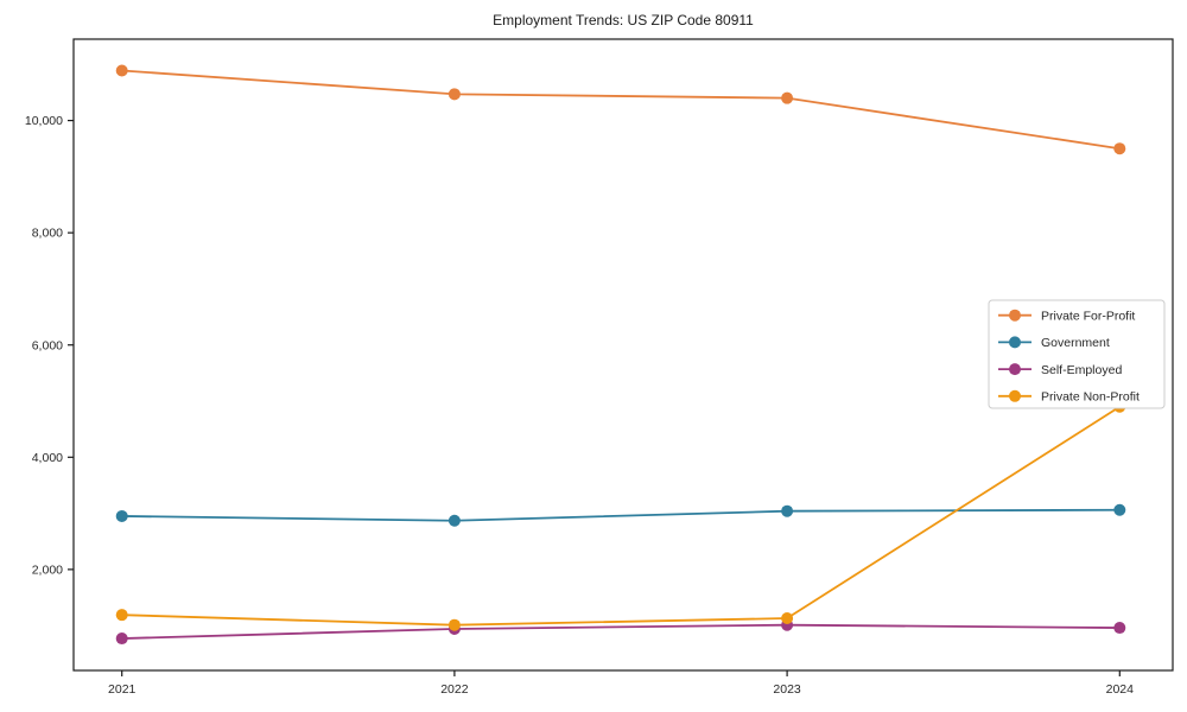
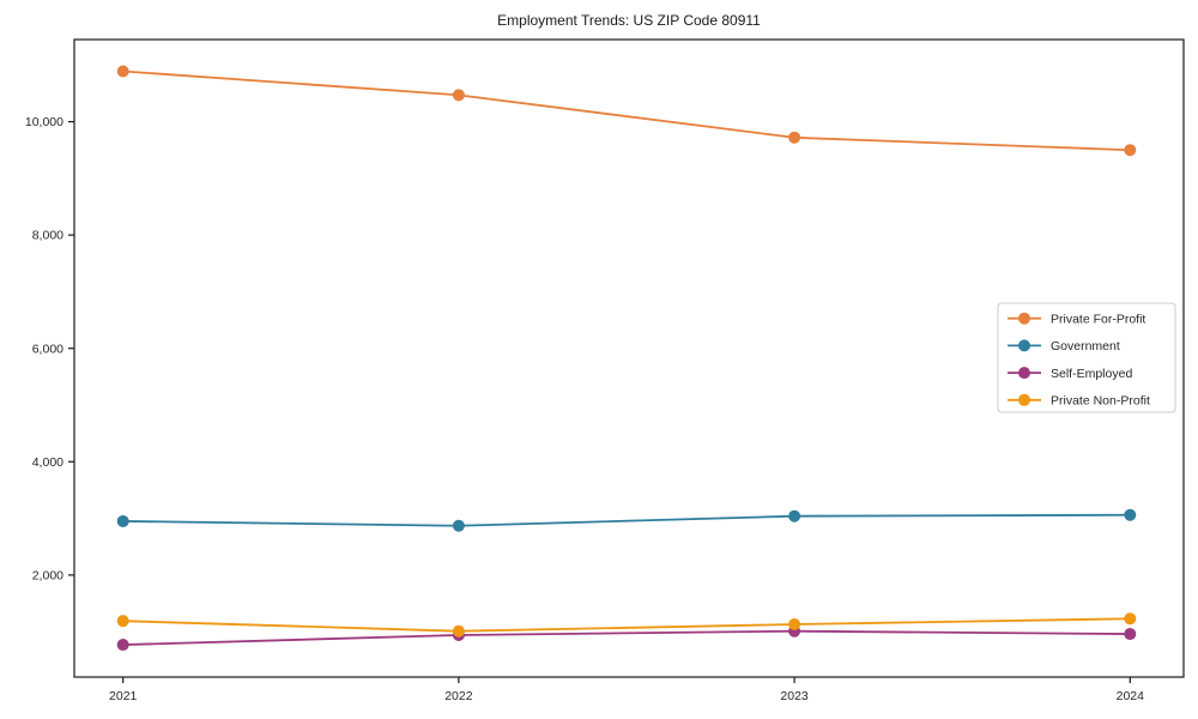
Private For-Profit/2023: 10400 -> 9700
Private Non-Profit/2024: 4900 -> 1200
